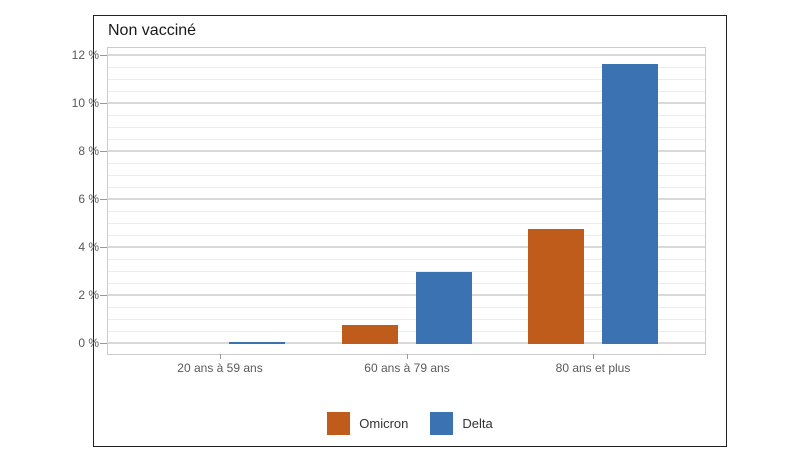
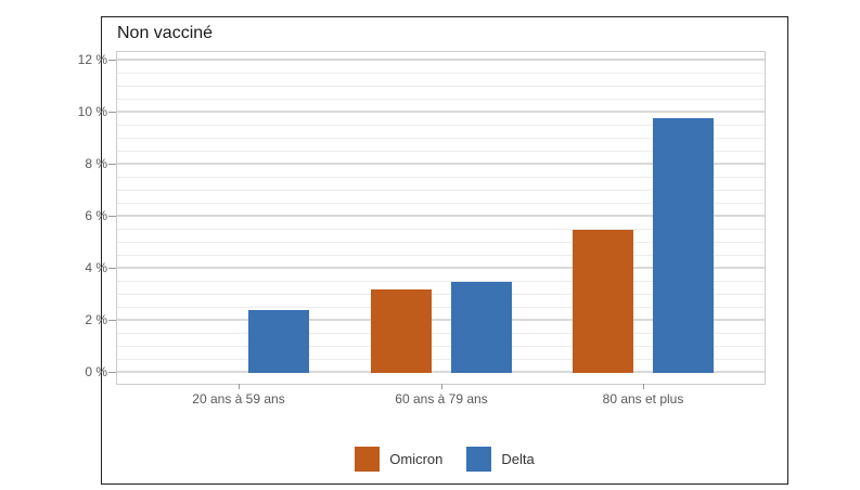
Delta/20 ans à 59 ans: 0.1% -> 2.4%
Omicron/60 ans à 79 ans: 0.8% -> 3.2%
Delta/60 ans à 79 ans: 3.0% -> 3.5%
Omicron/80 ans et plus: 4.8% -> 5.5%
Delta/80 ans et plus: 11.7% -> 9.8%
